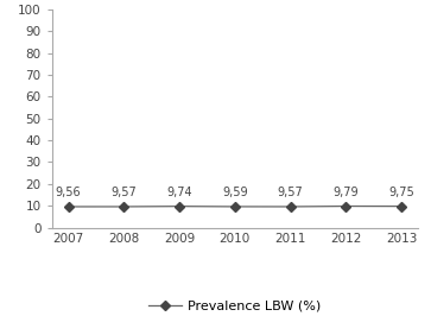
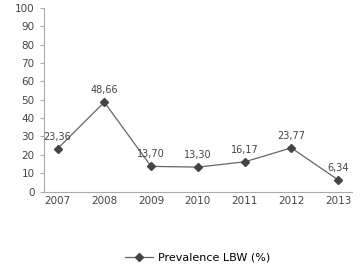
2007: 9,56 -> 23,36
2008: 9,57 -> 48,66
2009: 9,74 -> 13,70
2010: 9,59 -> 13,30
2011: 9,57 -> 16,17
2012: 9,79 -> 23,77
2013: 9,75 -> 6,34
